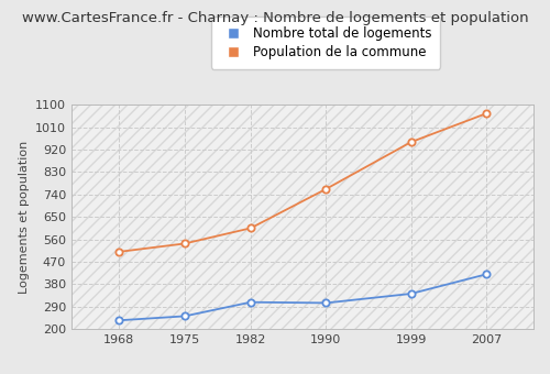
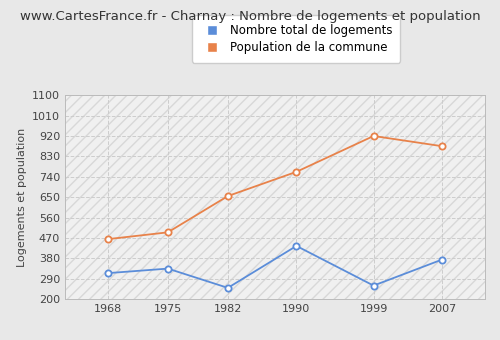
Nombre total de logements/1968: 235 -> 315
Population de la commune/1968: 510 -> 465
Nombre total de logements/1975: 252 -> 335
Population de la commune/1975: 543 -> 495
Nombre total de logements/1982: 308 -> 250
Population de la commune/1982: 605 -> 655
Nombre total de logements/1990: 305 -> 435
Nombre total de logements/1999: 342 -> 260
Population de la commune/1999: 950 -> 920
Nombre total de logements/2007: 420 -> 375
Population de la commune/2007: 1065 -> 875
